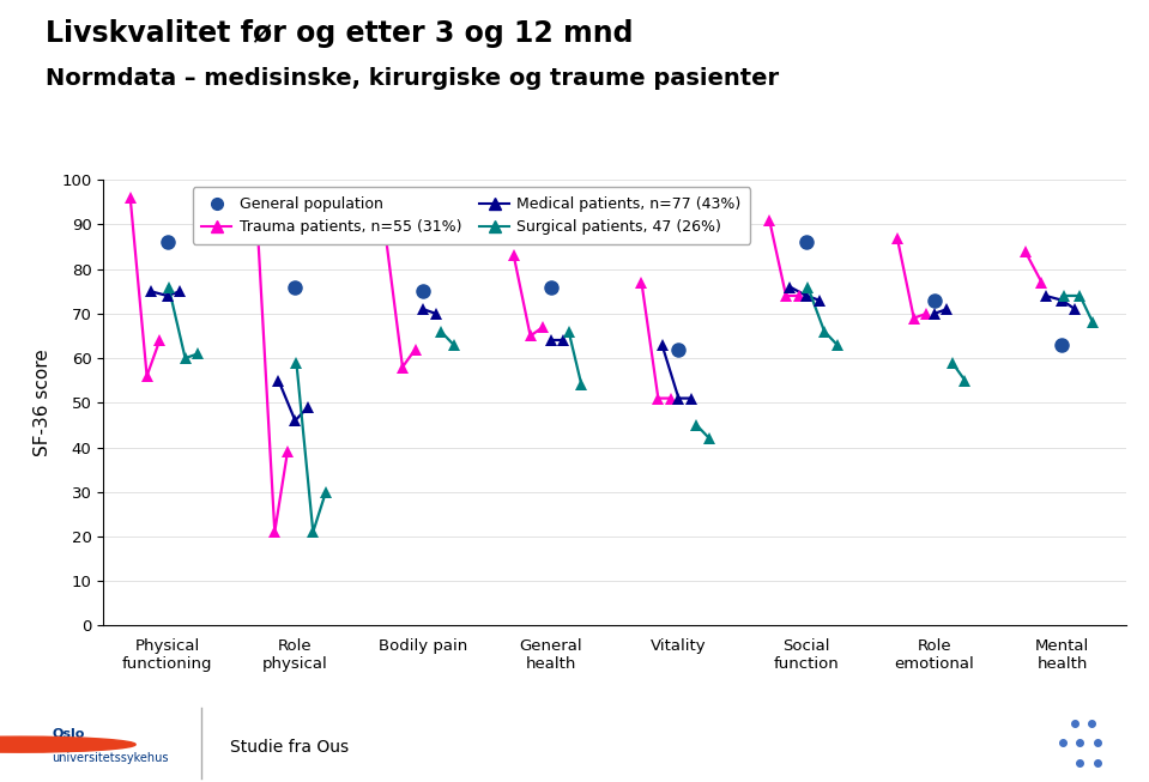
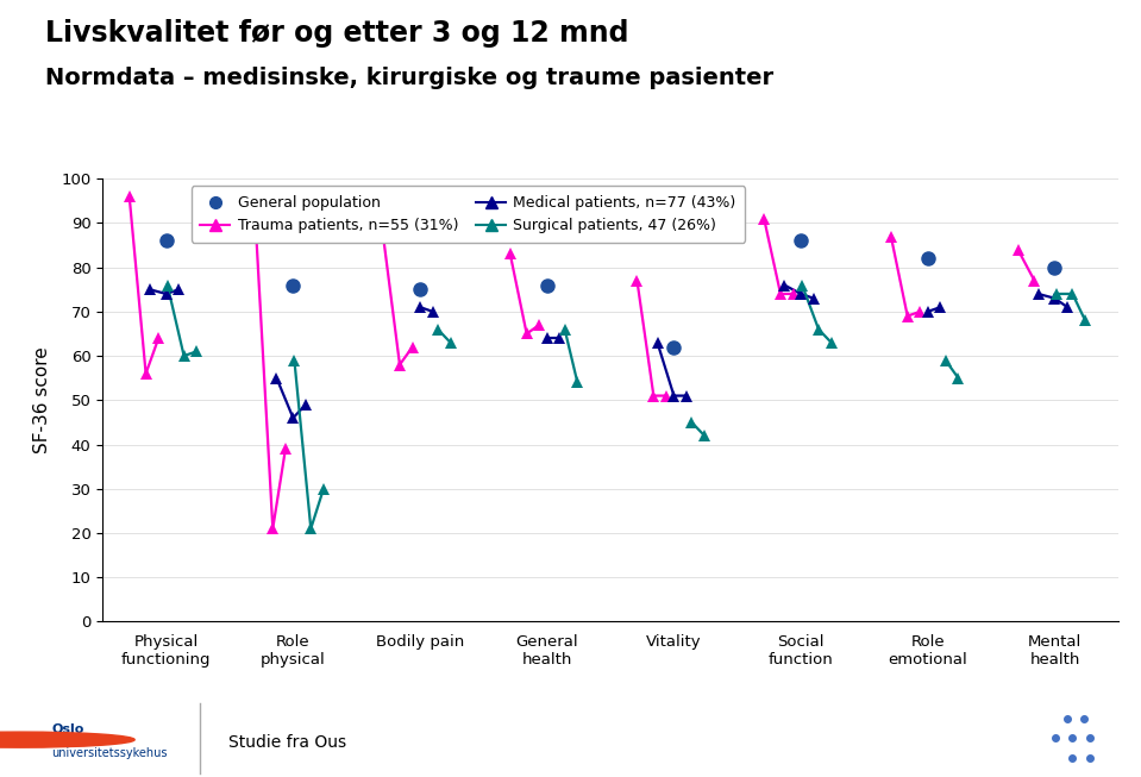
General population/Role emotional: 73 -> 82
General population/Mental health: 63 -> 80
